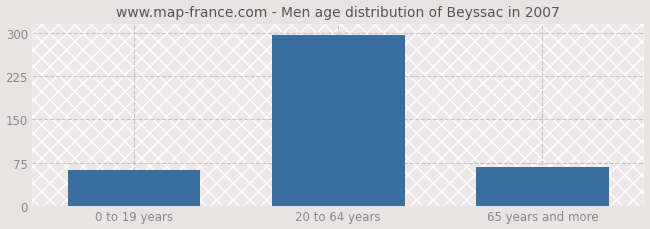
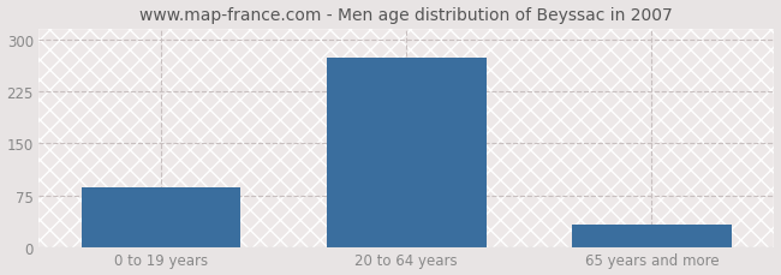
0 to 19 years: 62 -> 86
20 to 64 years: 296 -> 274
65 years and more: 68 -> 34
